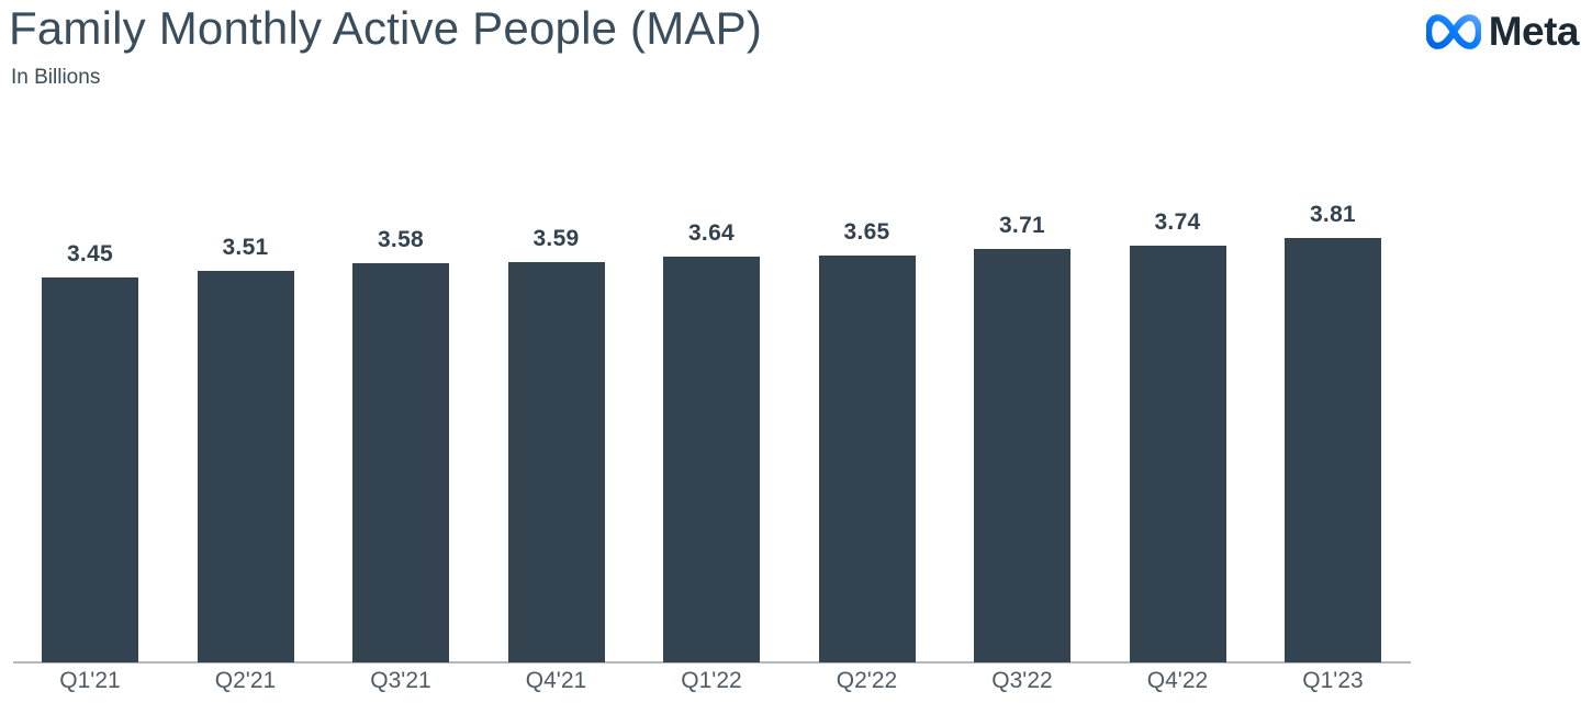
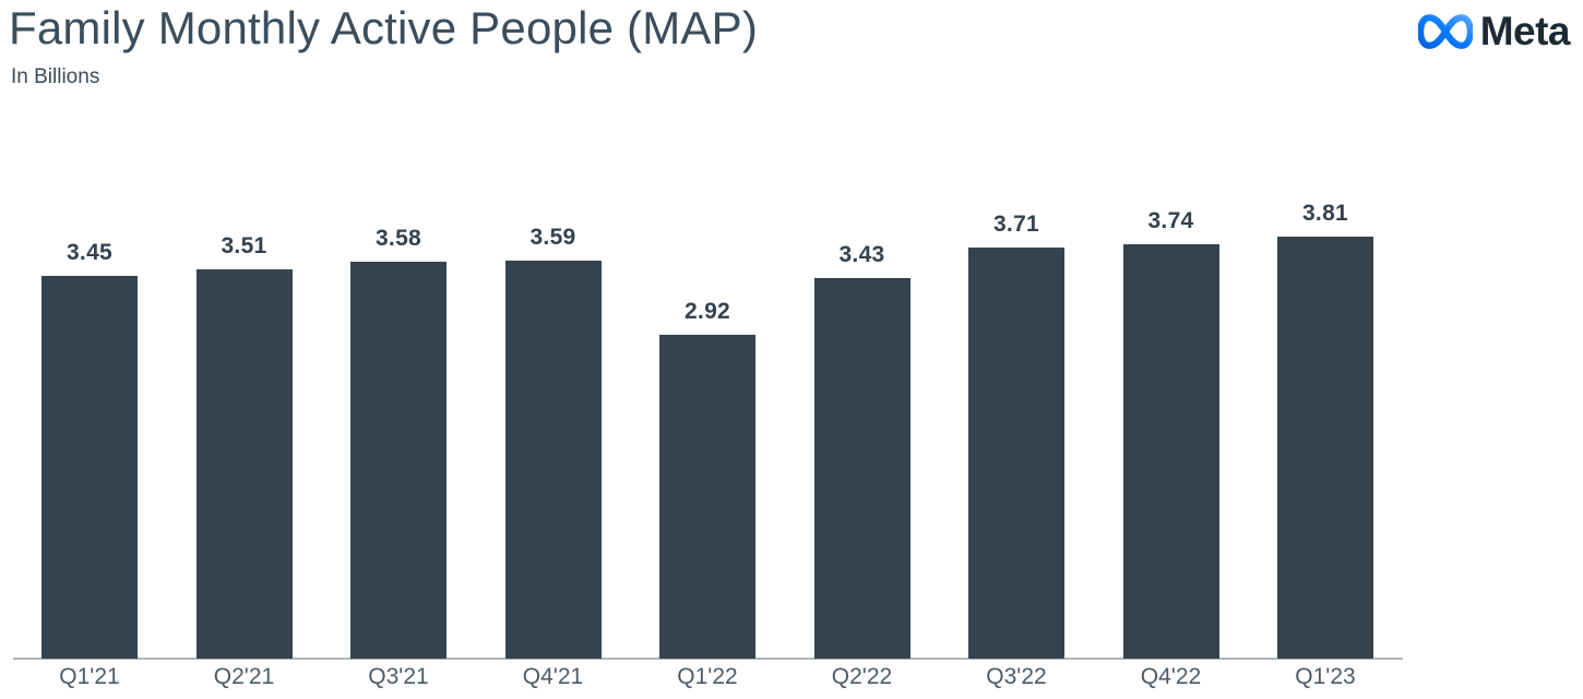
Q1'22: 3.64 -> 2.92
Q2'22: 3.65 -> 3.43
